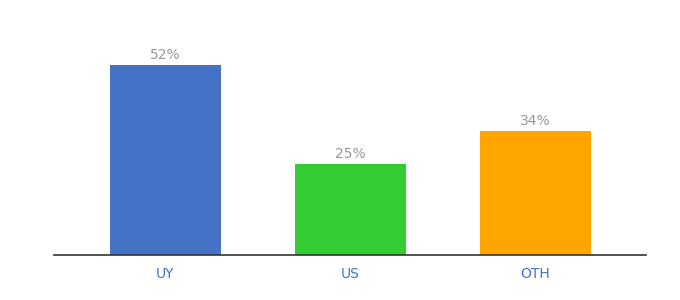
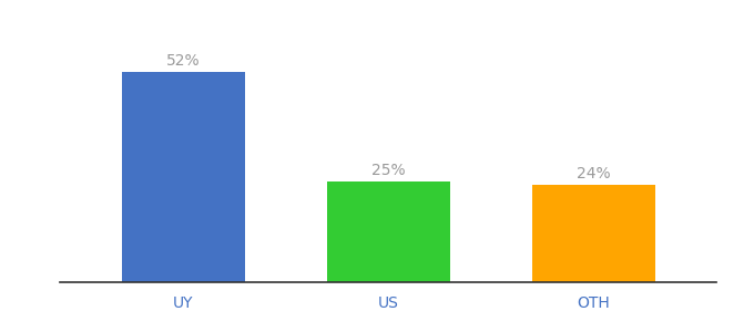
OTH: 34% -> 24%
